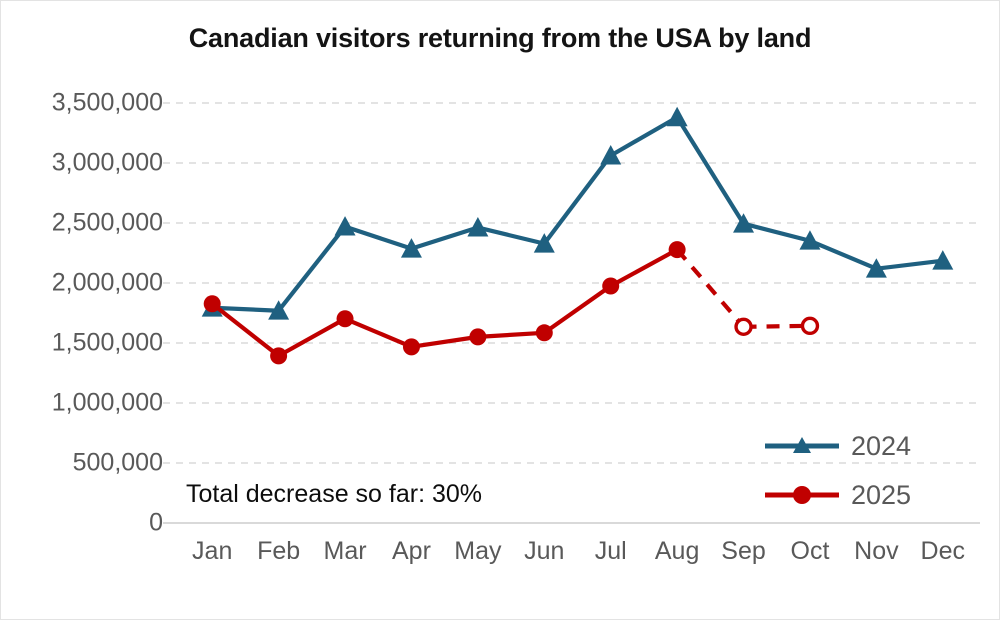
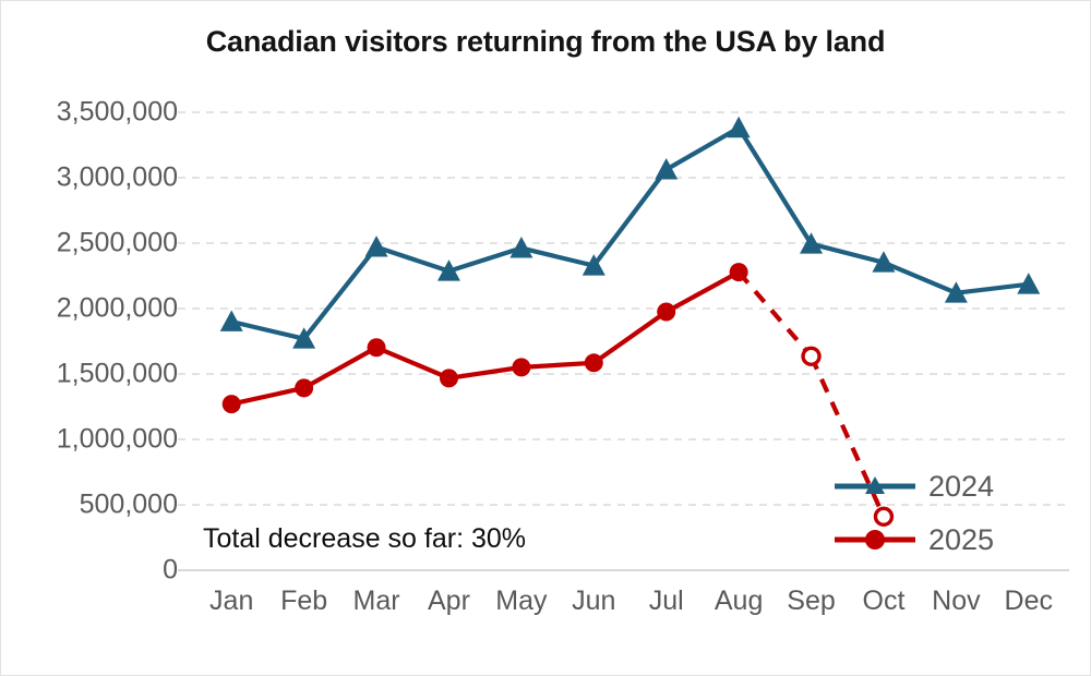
2024/Jan: 1790000 -> 1900000
2025/Jan: 1830000 -> 1270000
2025/Oct: 1640000 -> 410000
